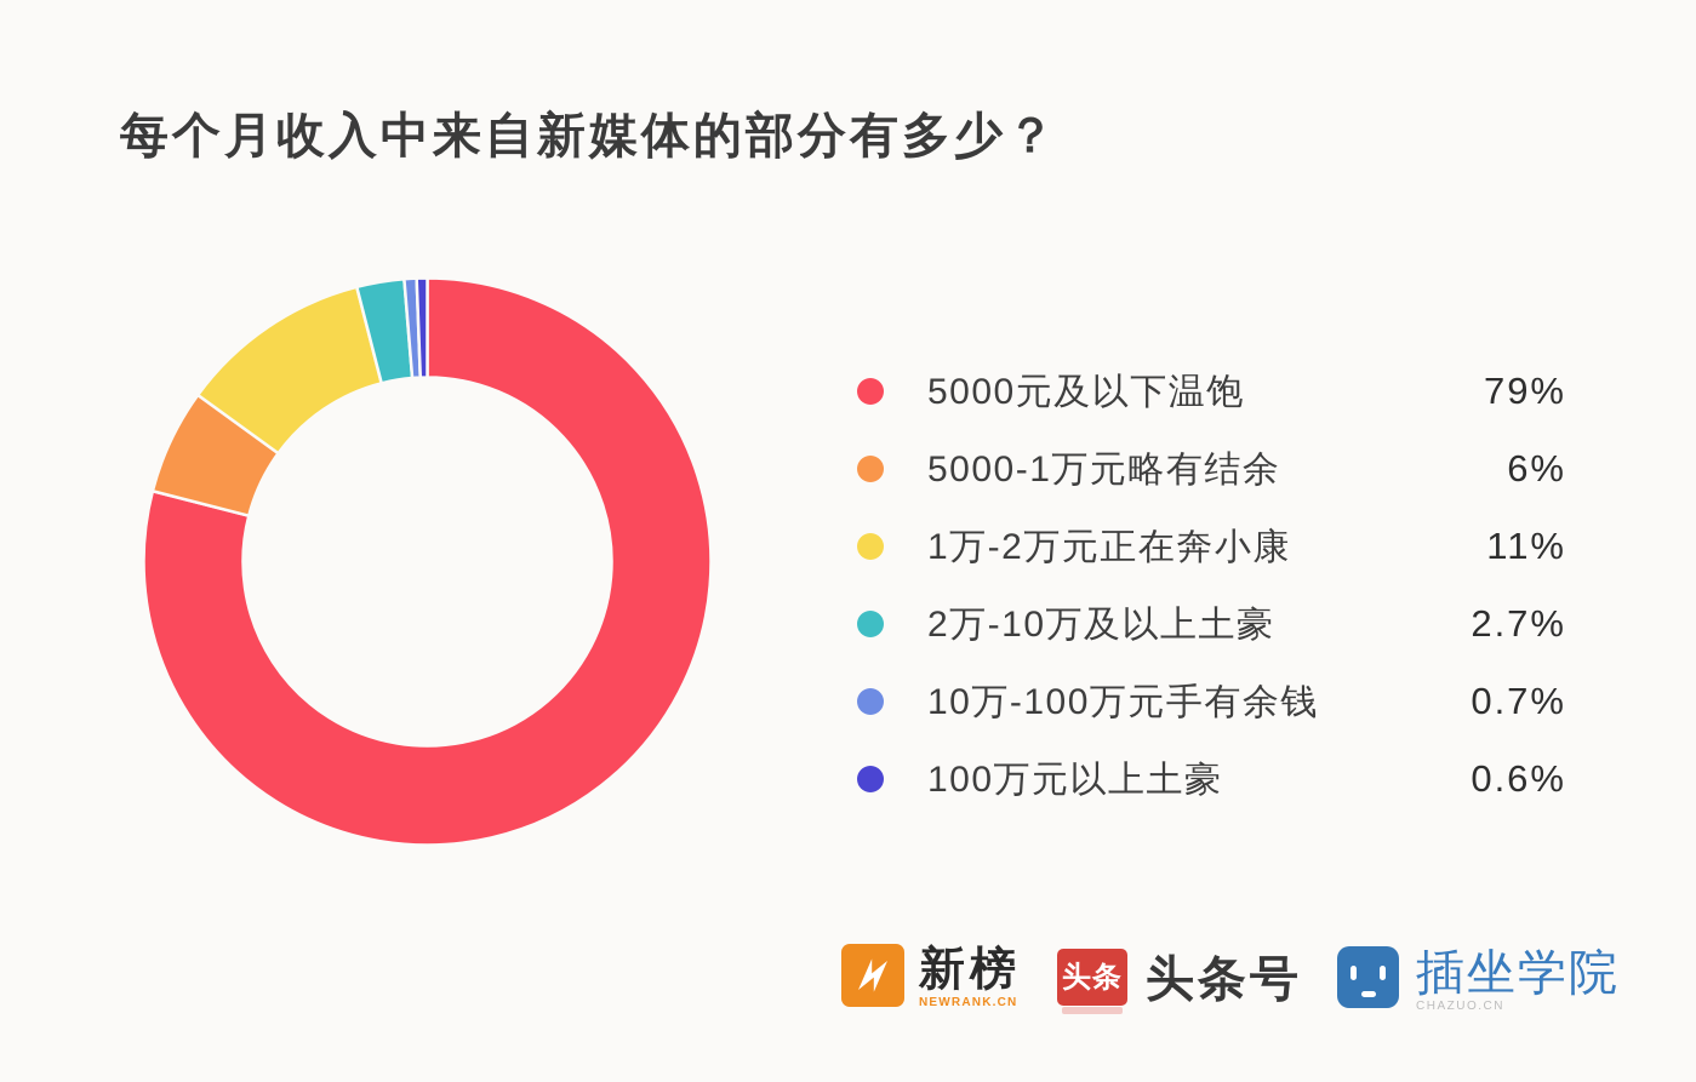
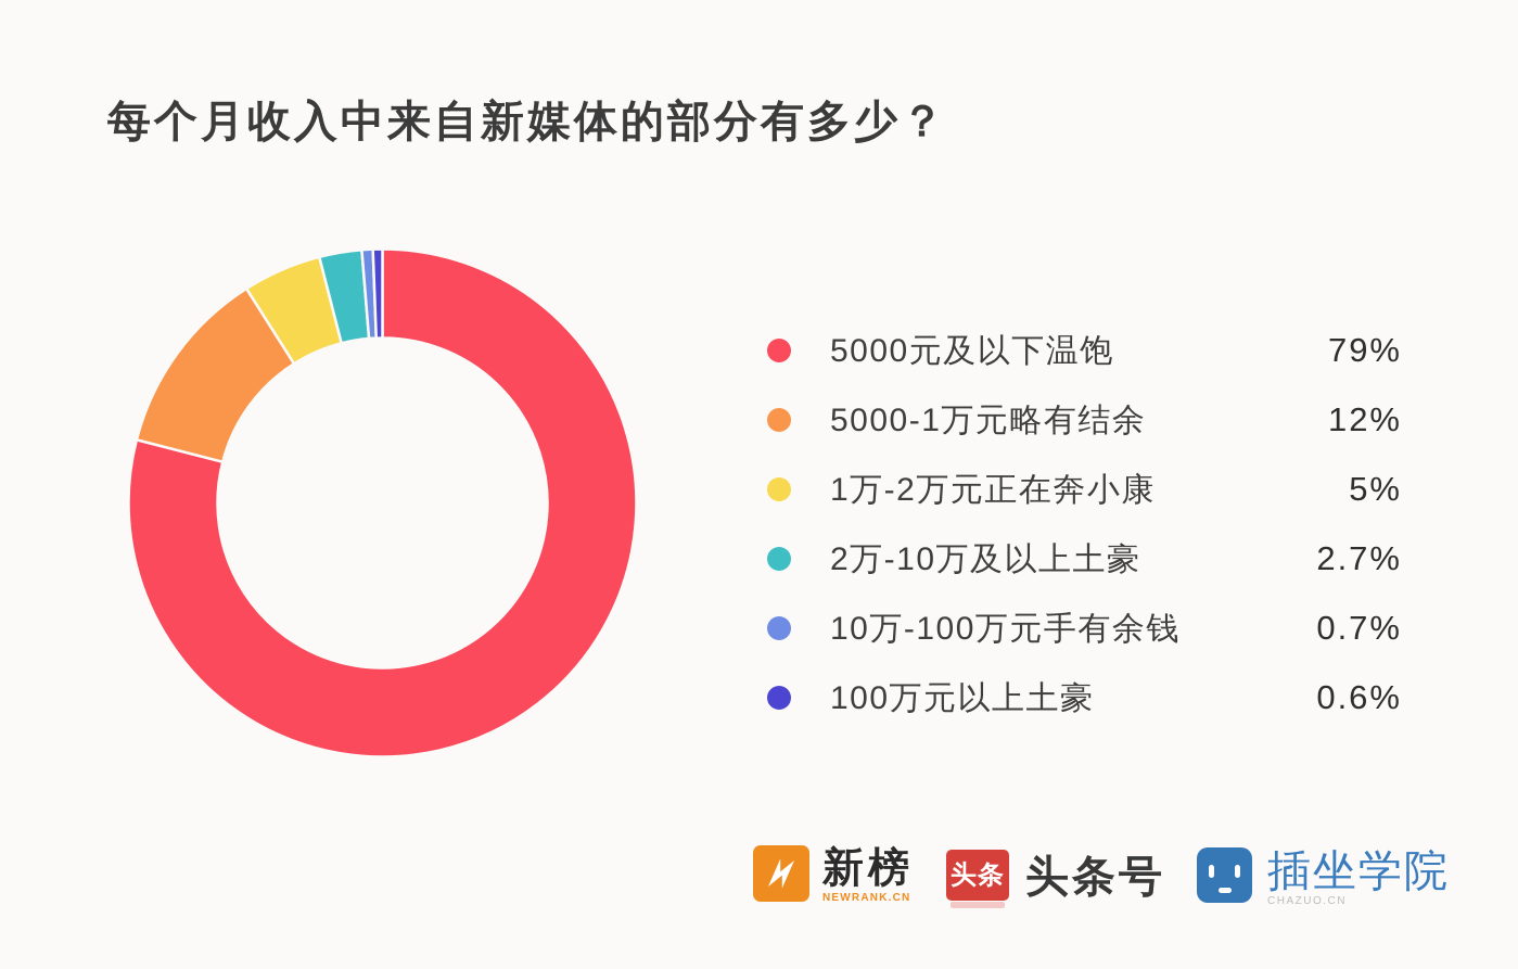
5000-1万元略有结余: 6% -> 12%
1万-2万元正在奔小康: 11% -> 5%
